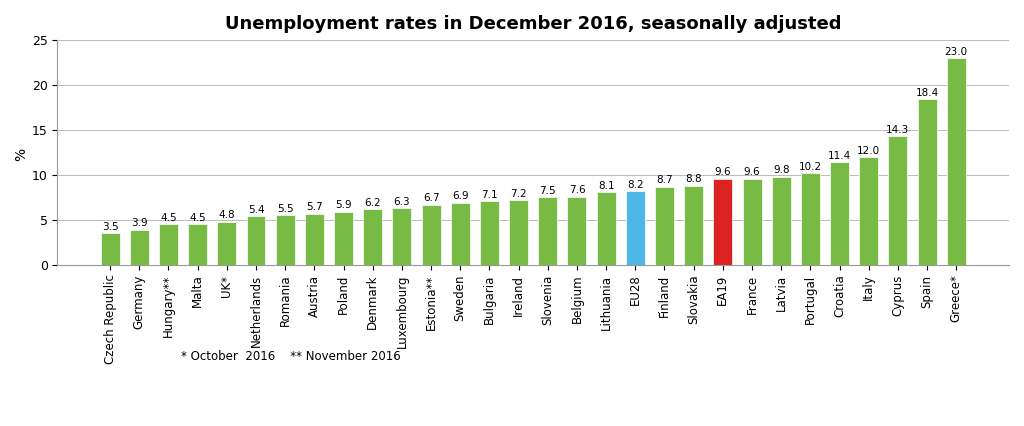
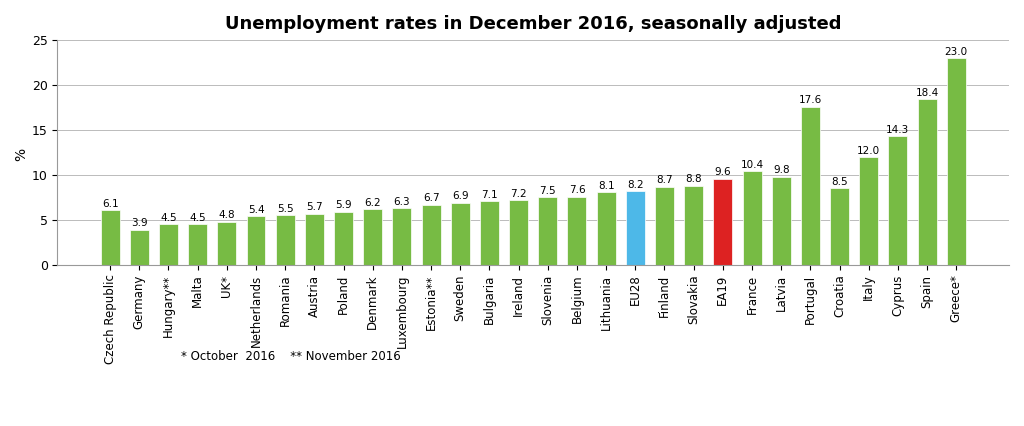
Czech Republic: 3.5 -> 6.1
France: 9.6 -> 10.4
Portugal: 10.2 -> 17.6
Croatia: 11.4 -> 8.5
